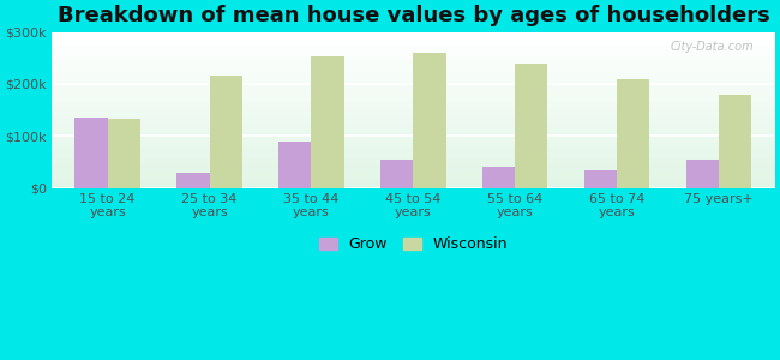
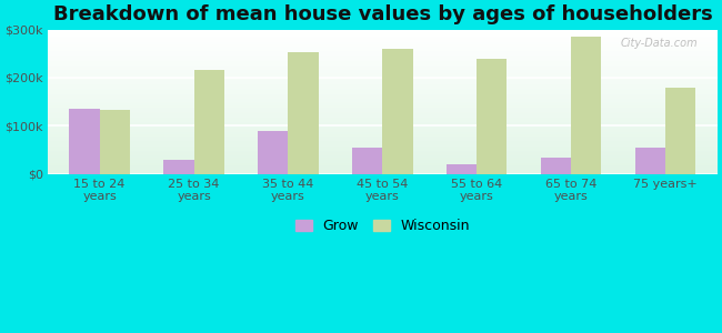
Grow/55 to 64 years: $40k -> $20k
Wisconsin/65 to 74 years: $210k -> $285k
